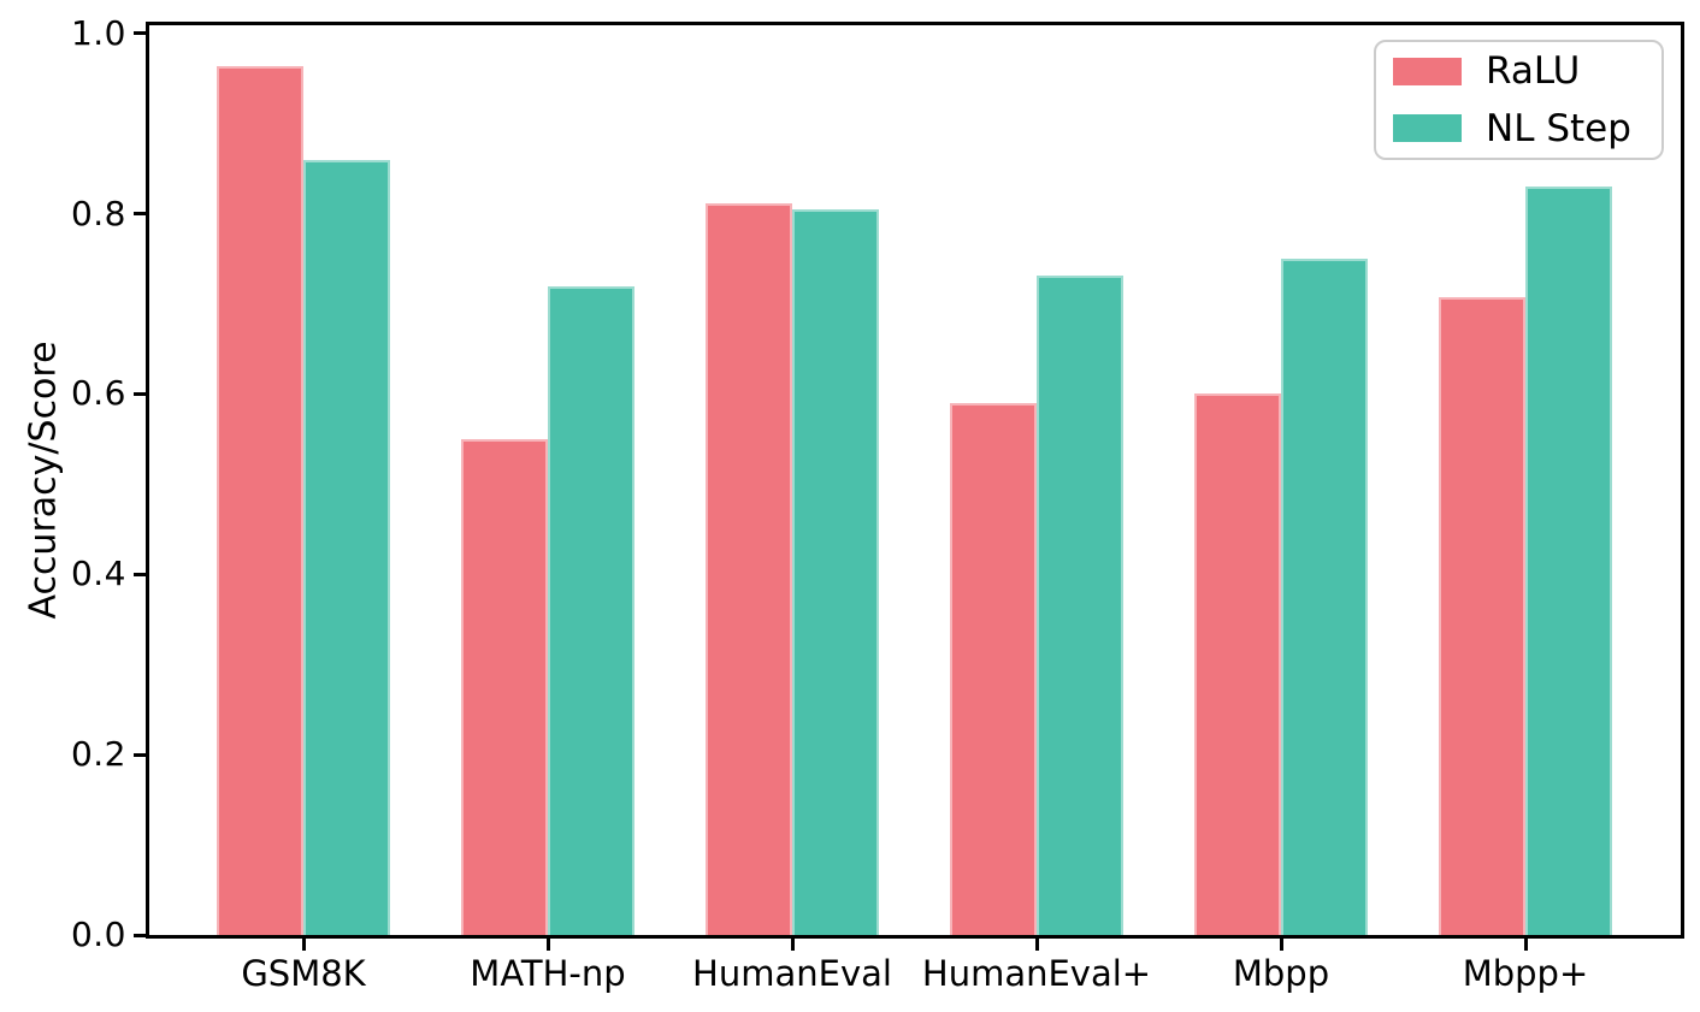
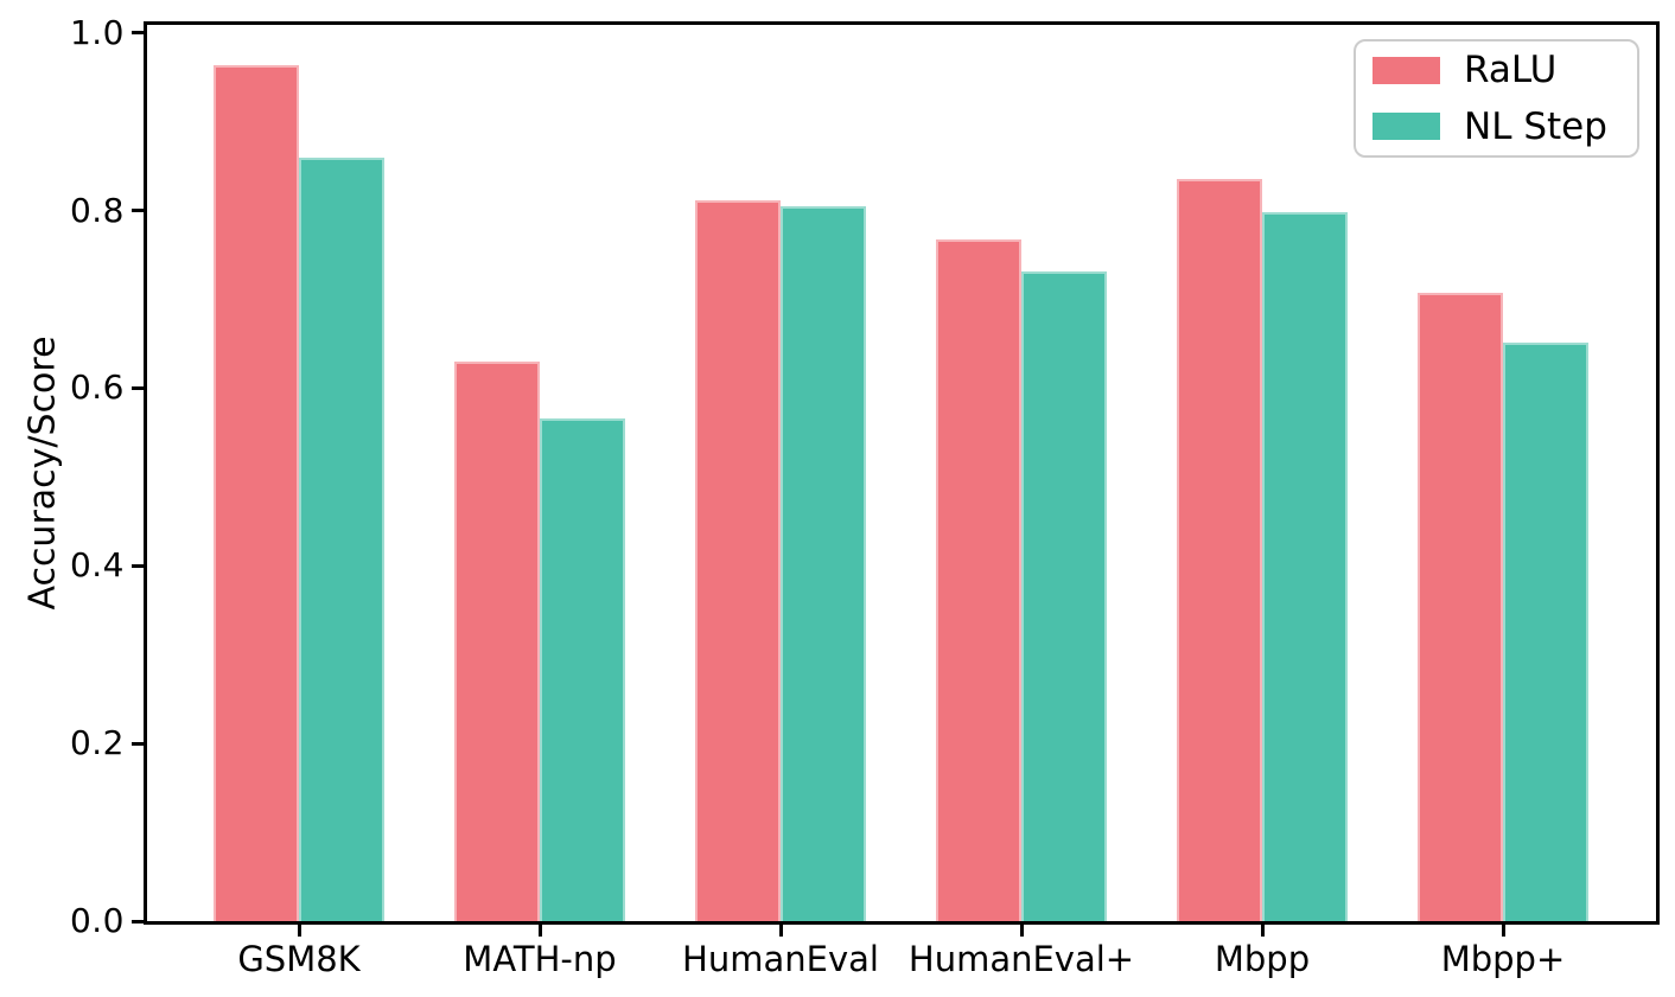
RaLU/MATH-np: 0.55 -> 0.63
NL Step/MATH-np: 0.72 -> 0.57
RaLU/HumanEval+: 0.59 -> 0.77
RaLU/Mbpp: 0.60 -> 0.83
NL Step/Mbpp: 0.75 -> 0.80
NL Step/Mbpp+: 0.83 -> 0.65
